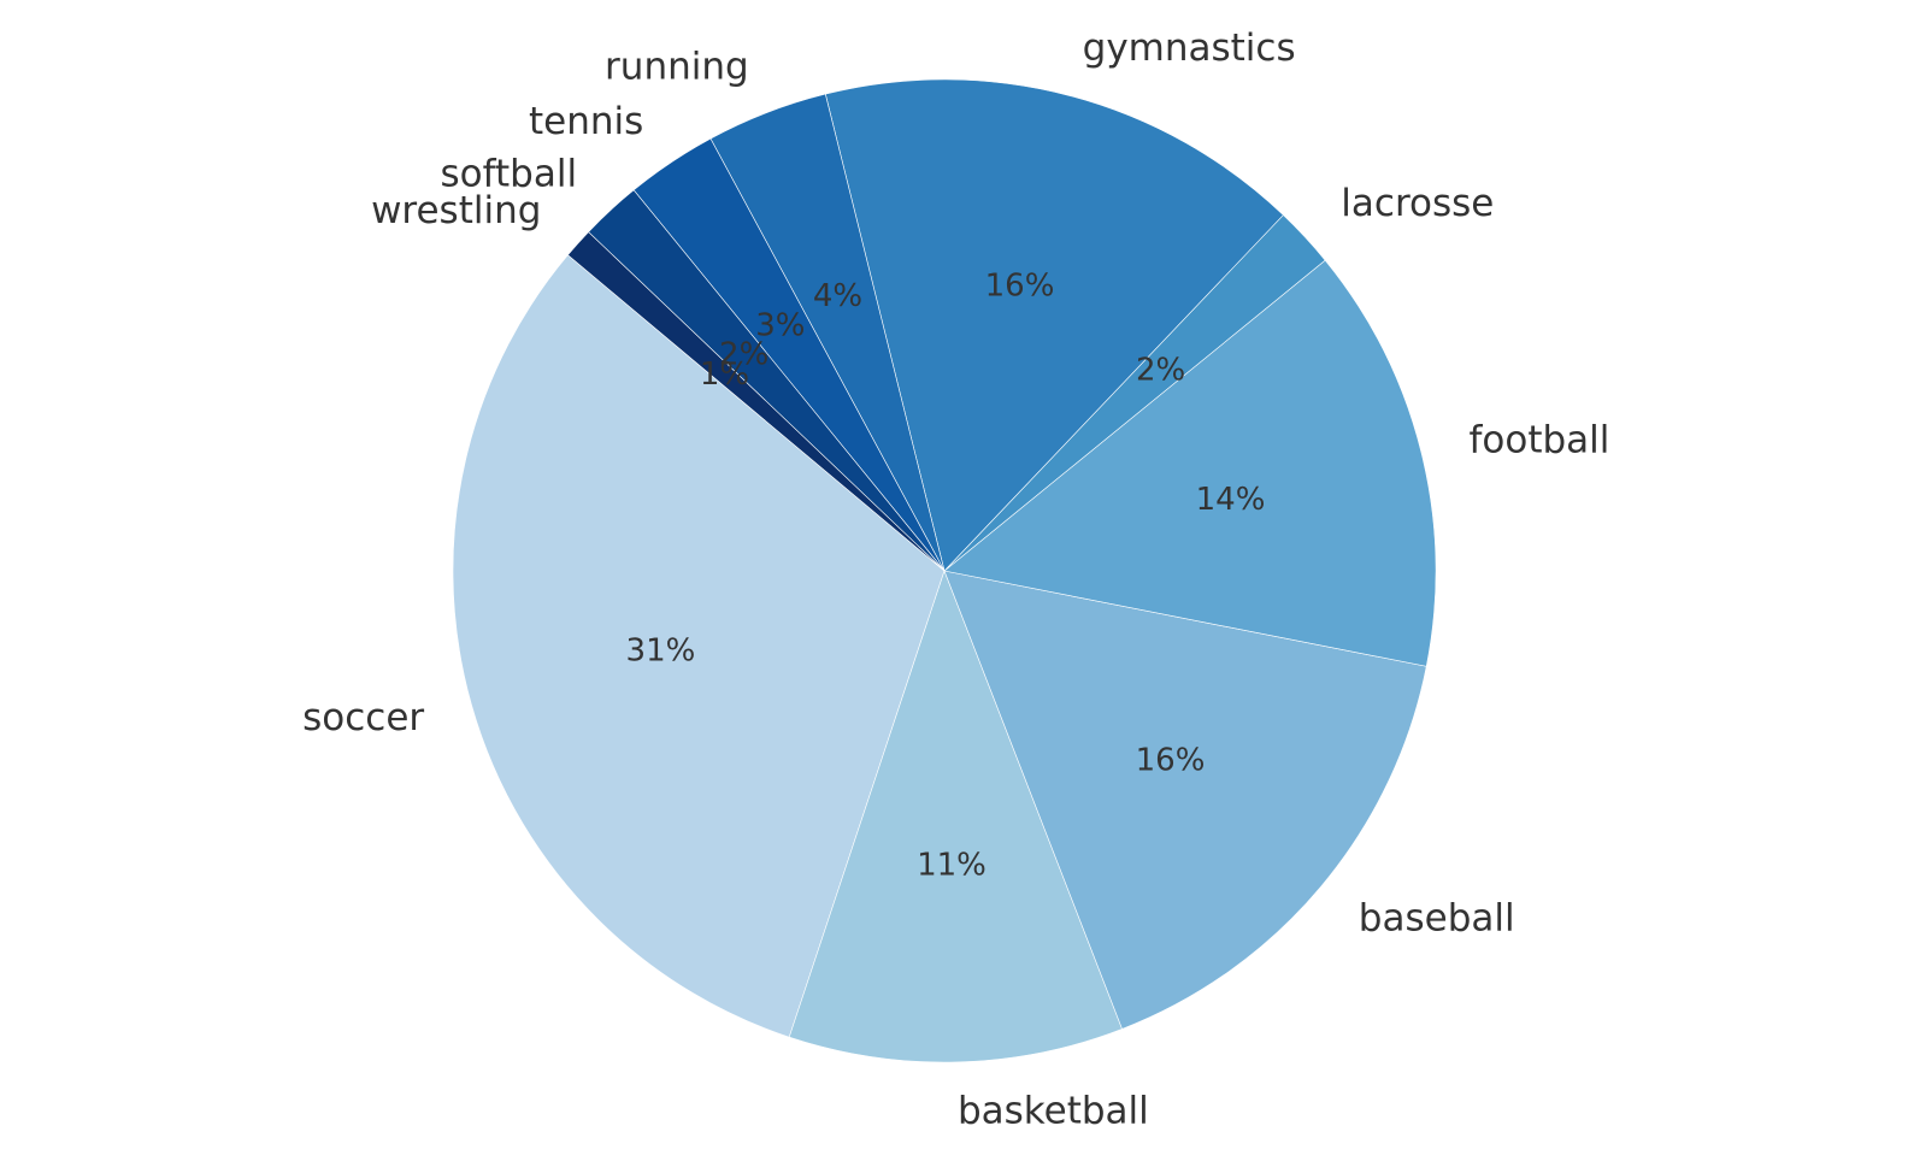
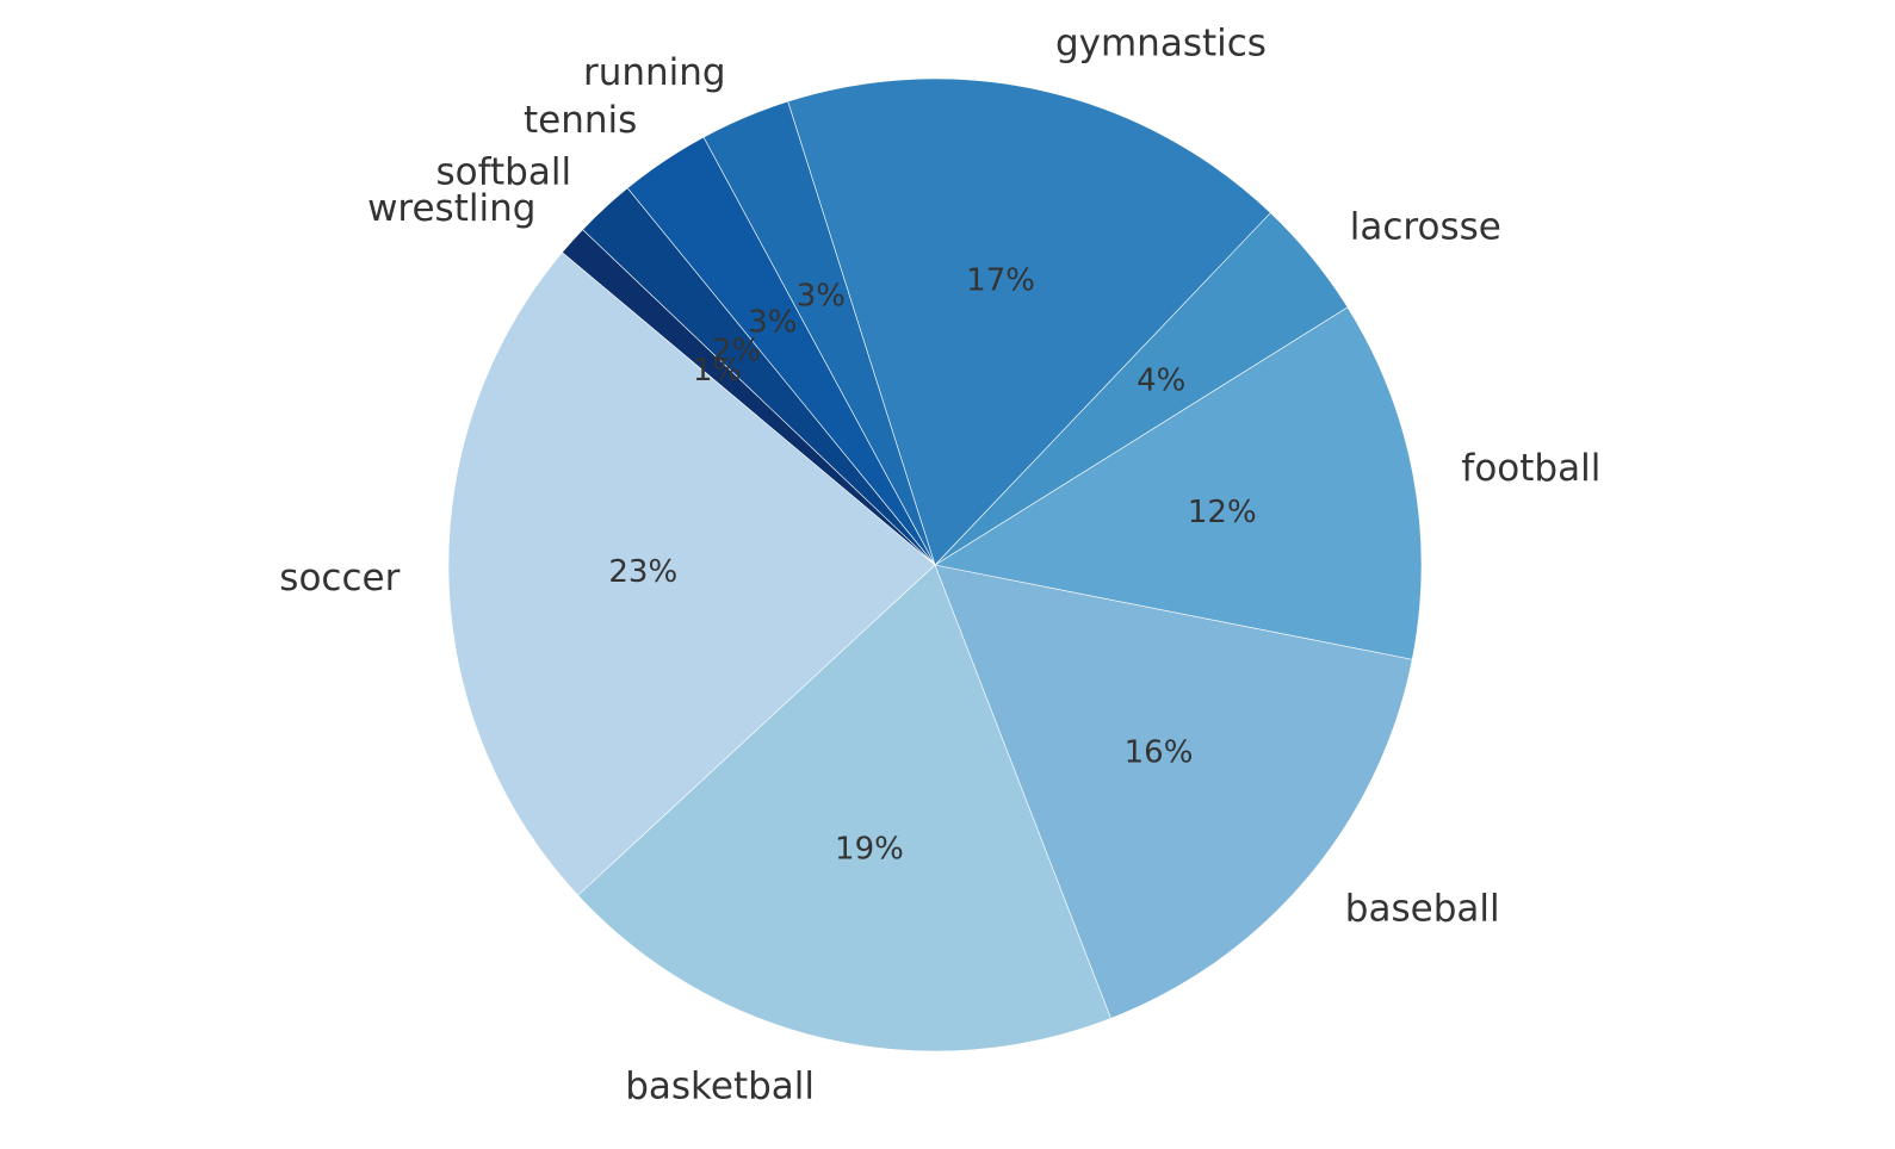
soccer: 31% -> 23%
basketball: 11% -> 19%
football: 14% -> 12%
lacrosse: 2% -> 4%
gymnastics: 16% -> 17%
running: 4% -> 3%
